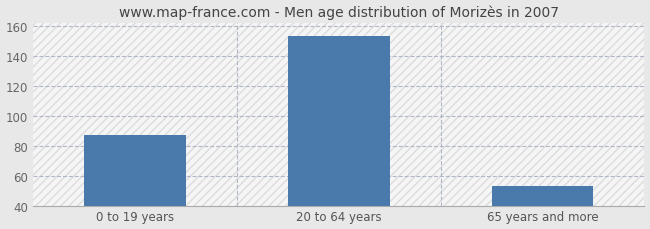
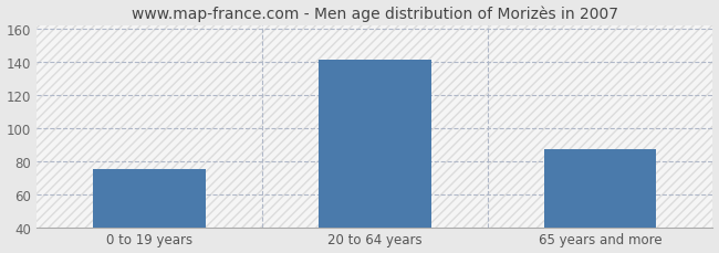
0 to 19 years: 87 -> 75
20 to 64 years: 153 -> 141
65 years and more: 53 -> 87
